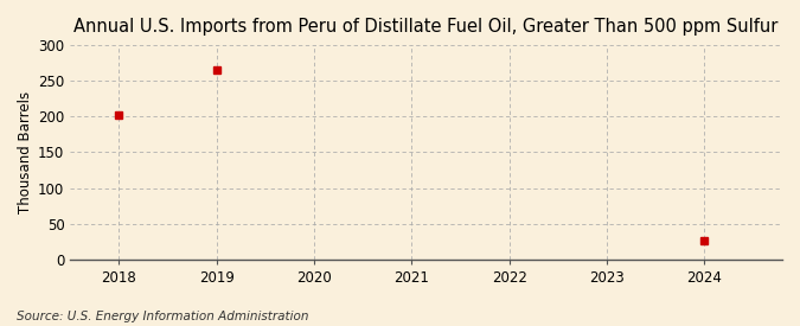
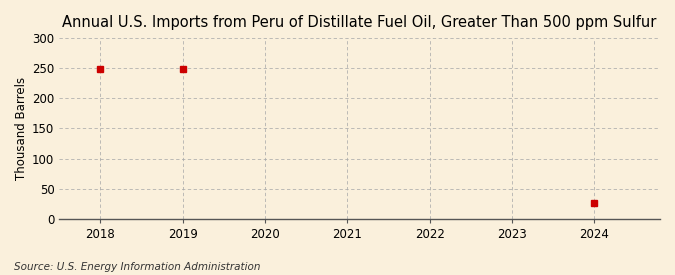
2018: 203 -> 248
2019: 265 -> 248
